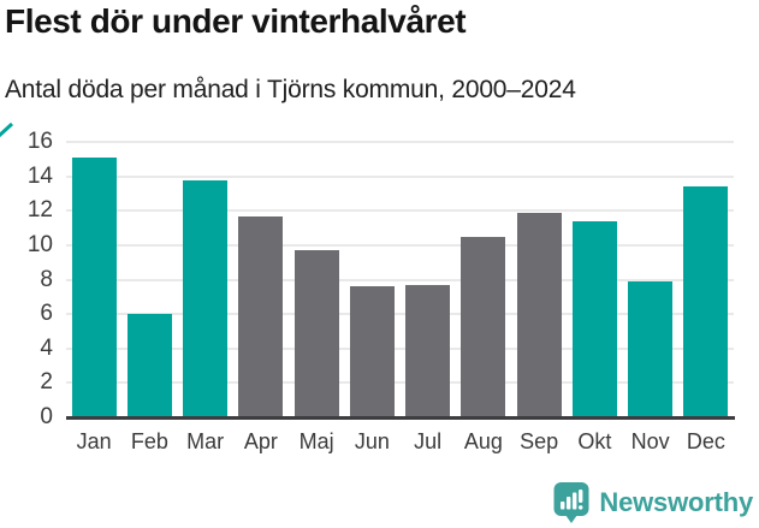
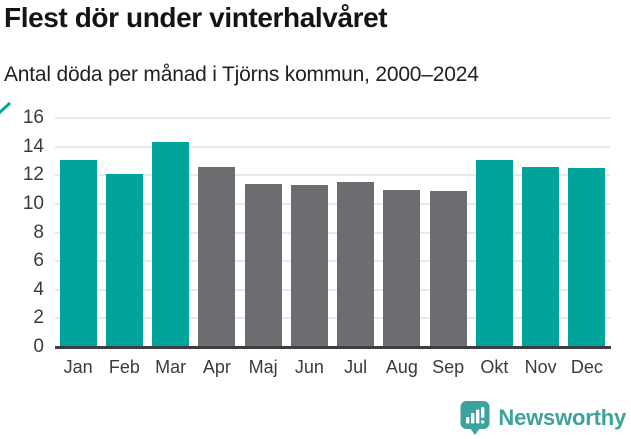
Jan: 15.1 -> 13.1
Feb: 6.0 -> 12.1
Mar: 13.8 -> 14.3
Apr: 11.7 -> 12.6
Maj: 9.7 -> 11.4
Jun: 7.6 -> 11.3
Jul: 7.7 -> 11.5
Aug: 10.5 -> 11.0
Sep: 11.9 -> 10.9
Okt: 11.4 -> 13.1
Nov: 7.9 -> 12.6
Dec: 13.4 -> 12.5
